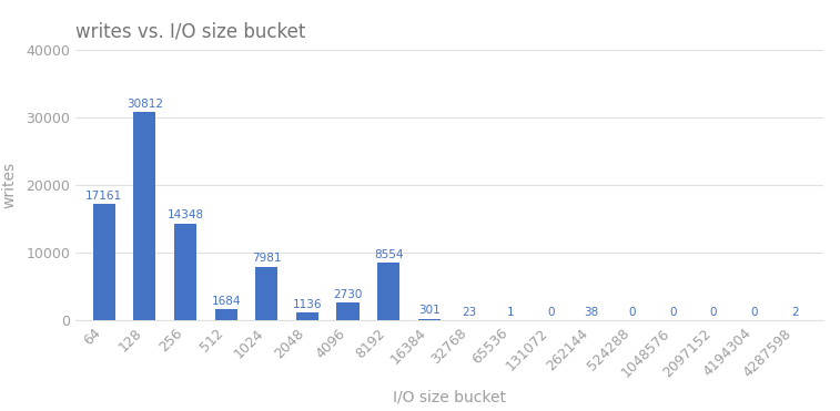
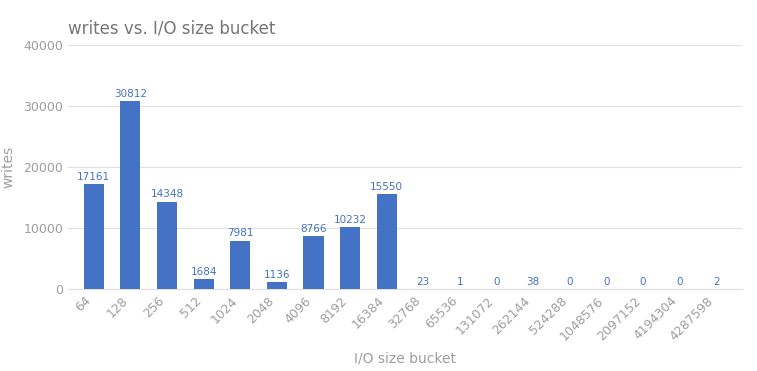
4096: 2730 -> 8766
8192: 8554 -> 10232
16384: 301 -> 15550
